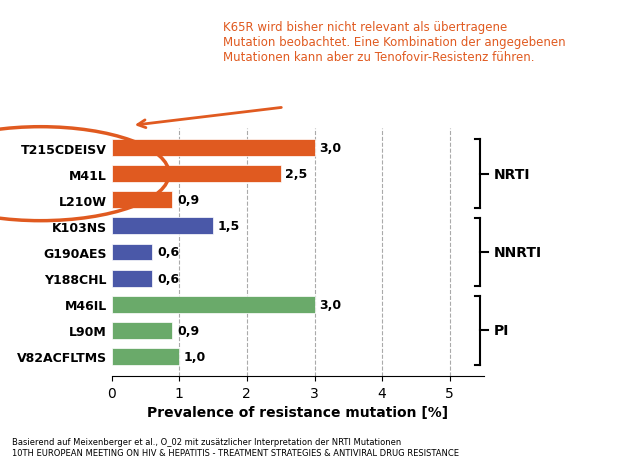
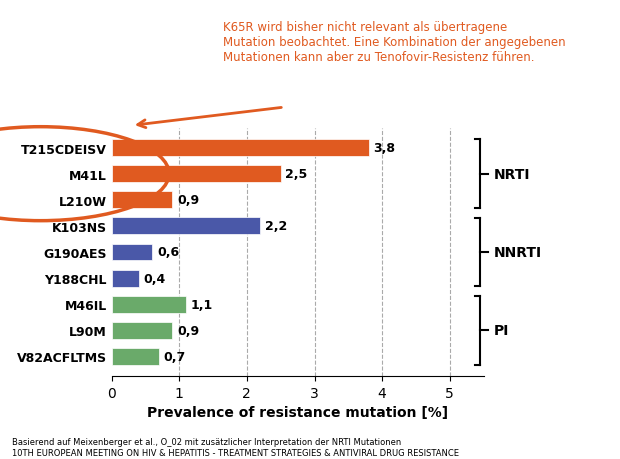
T215CDEISV: 3,0 -> 3,8
K103NS: 1,5 -> 2,2
Y188CHL: 0,6 -> 0,4
M46IL: 3,0 -> 1,1
V82ACFLTMS: 1,0 -> 0,7
